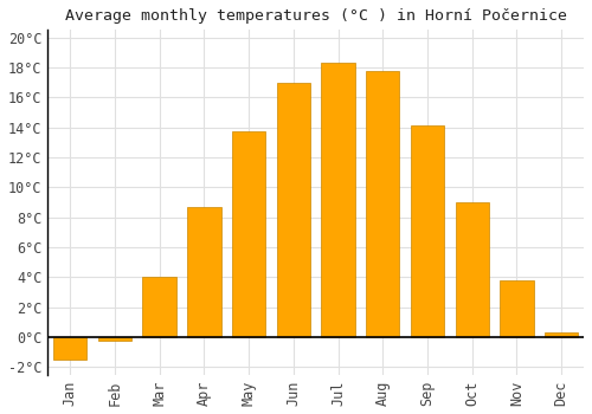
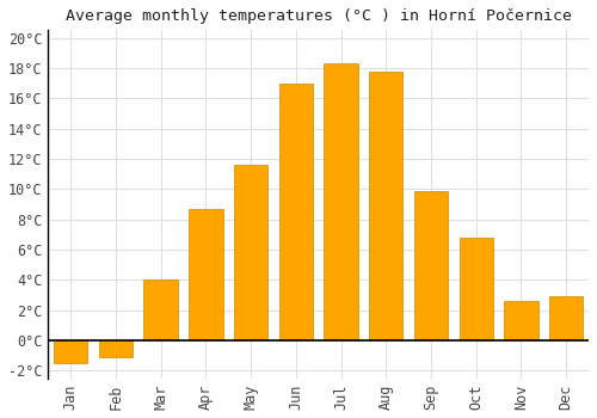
Feb: -0.2°C -> -1.1°C
May: 13.7°C -> 11.6°C
Sep: 14.1°C -> 9.9°C
Oct: 9.0°C -> 6.8°C
Nov: 3.8°C -> 2.6°C
Dec: 0.3°C -> 2.9°C
